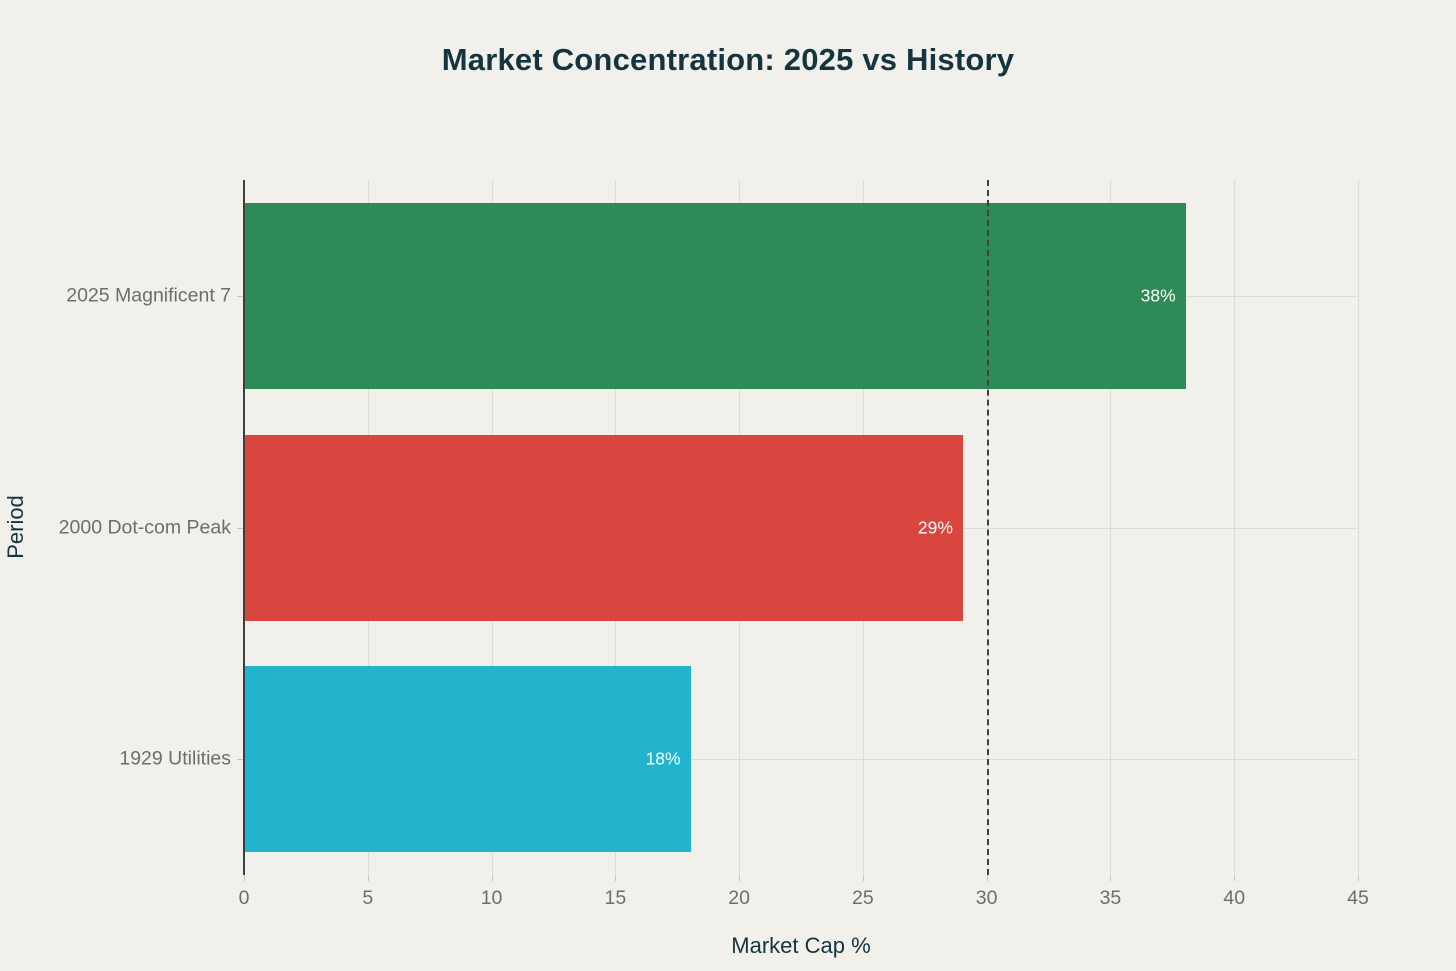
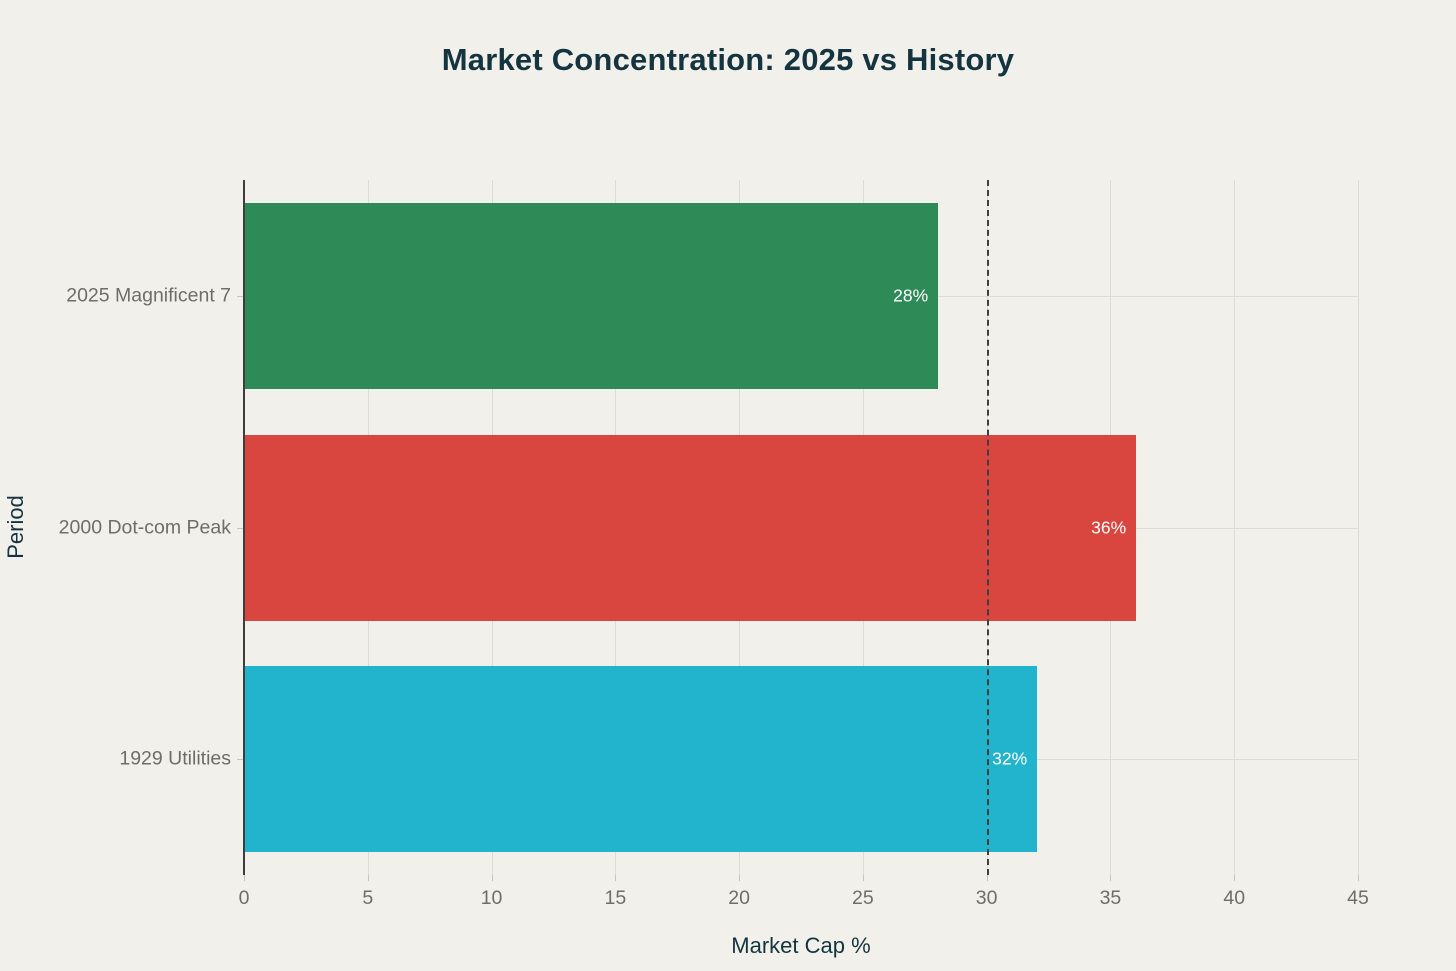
2025 Magnificent 7: 38% -> 28%
2000 Dot-com Peak: 29% -> 36%
1929 Utilities: 18% -> 32%
